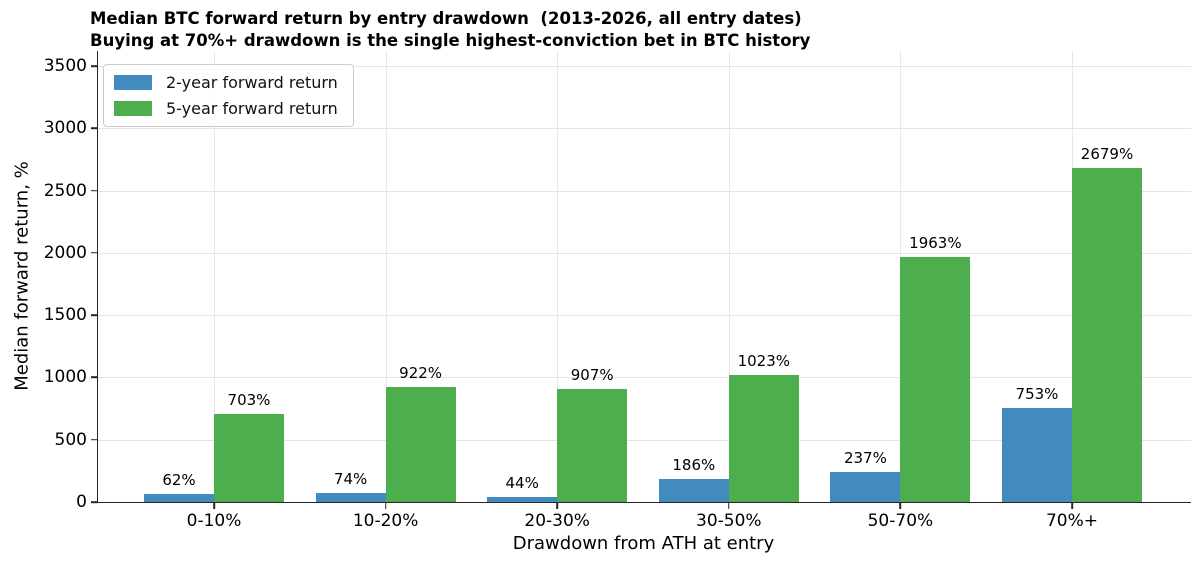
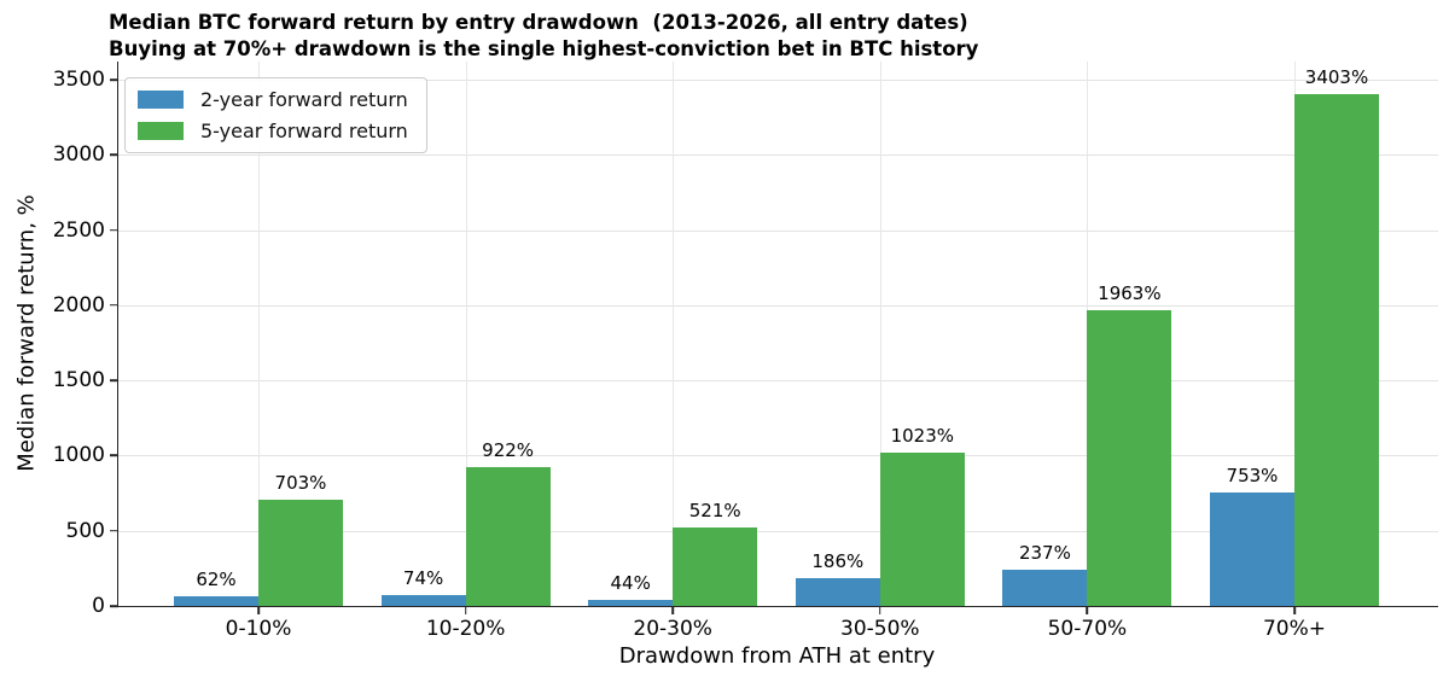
5-year forward return/20-30%: 907% -> 521%
5-year forward return/70%+: 2679% -> 3403%
